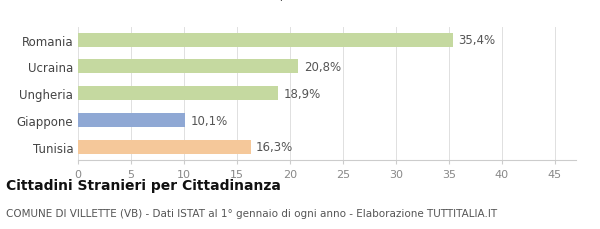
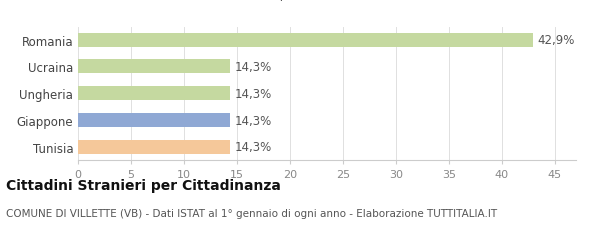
Romania: 35,4% -> 42,9%
Ucraina: 20,8% -> 14,3%
Ungheria: 18,9% -> 14,3%
Giappone: 10,1% -> 14,3%
Tunisia: 16,3% -> 14,3%
